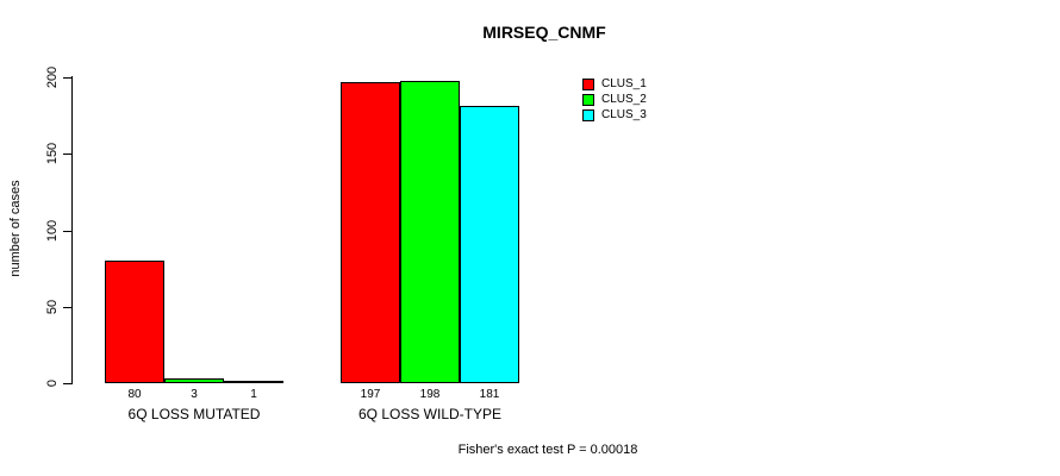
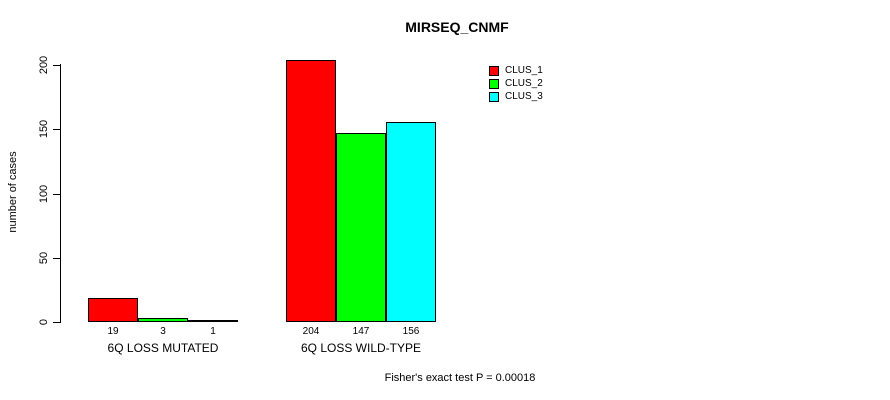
CLUS_1/6Q LOSS MUTATED: 80 -> 19
CLUS_1/6Q LOSS WILD-TYPE: 197 -> 204
CLUS_2/6Q LOSS WILD-TYPE: 198 -> 147
CLUS_3/6Q LOSS WILD-TYPE: 181 -> 156
